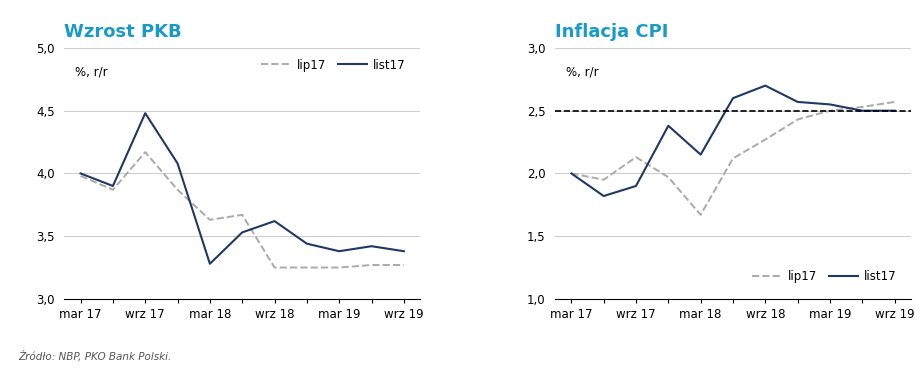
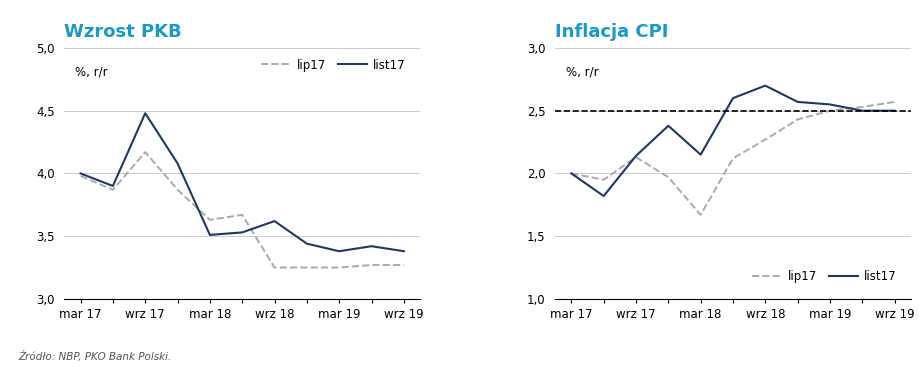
Wzrost PKB/list17/mar 18: 3,28 -> 3,51
Inflacja CPI/list17/wrz 17: 1,90 -> 2,14
